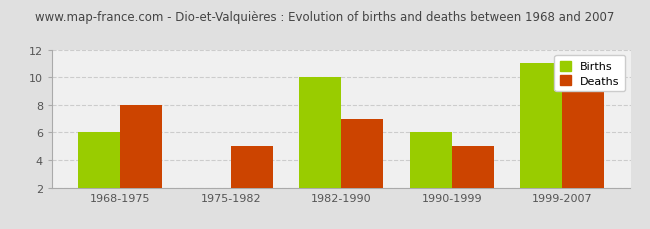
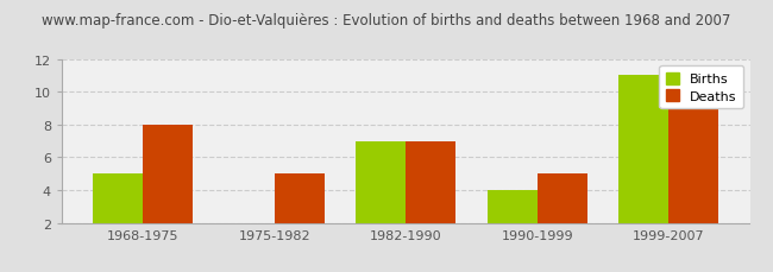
Births/1968-1975: 6 -> 5
Births/1982-1990: 10 -> 7
Births/1990-1999: 6 -> 4
